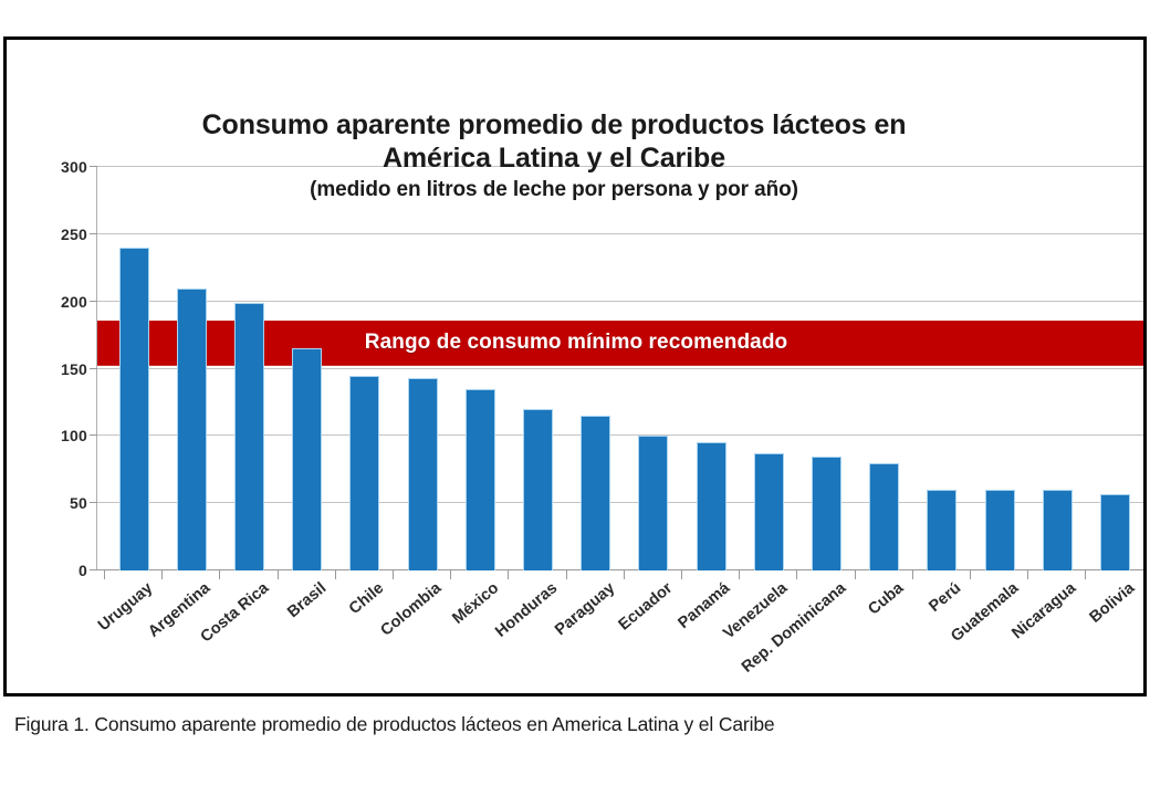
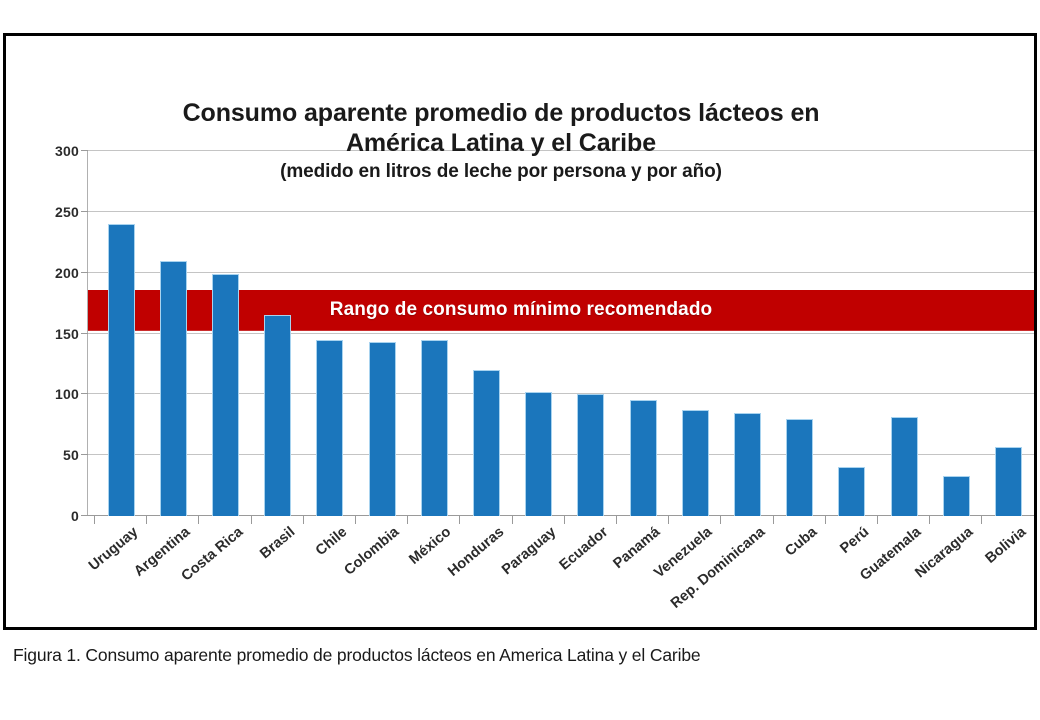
México: 135 -> 145
Paraguay: 115 -> 102
Perú: 60 -> 40
Guatemala: 60 -> 81
Nicaragua: 60 -> 33
